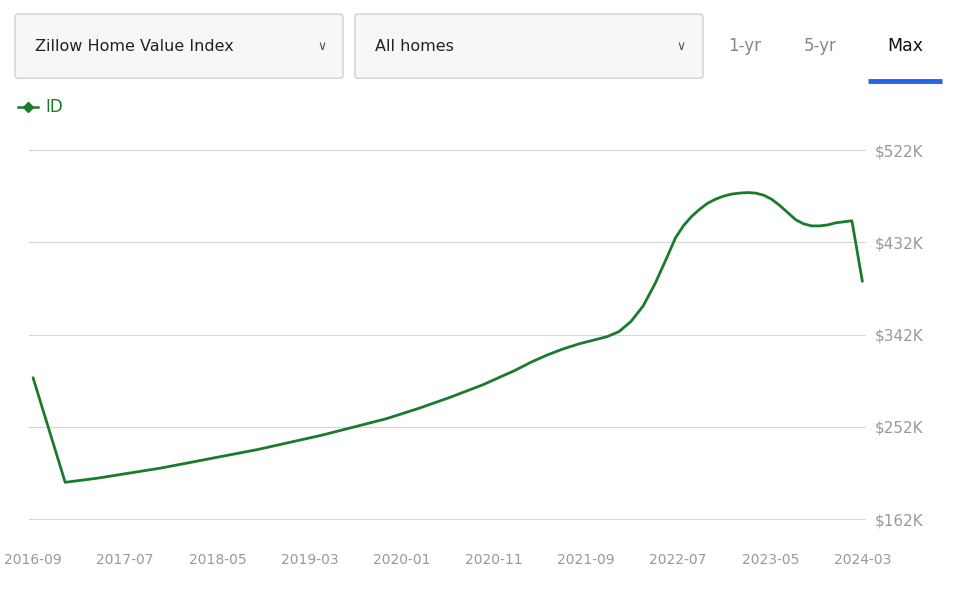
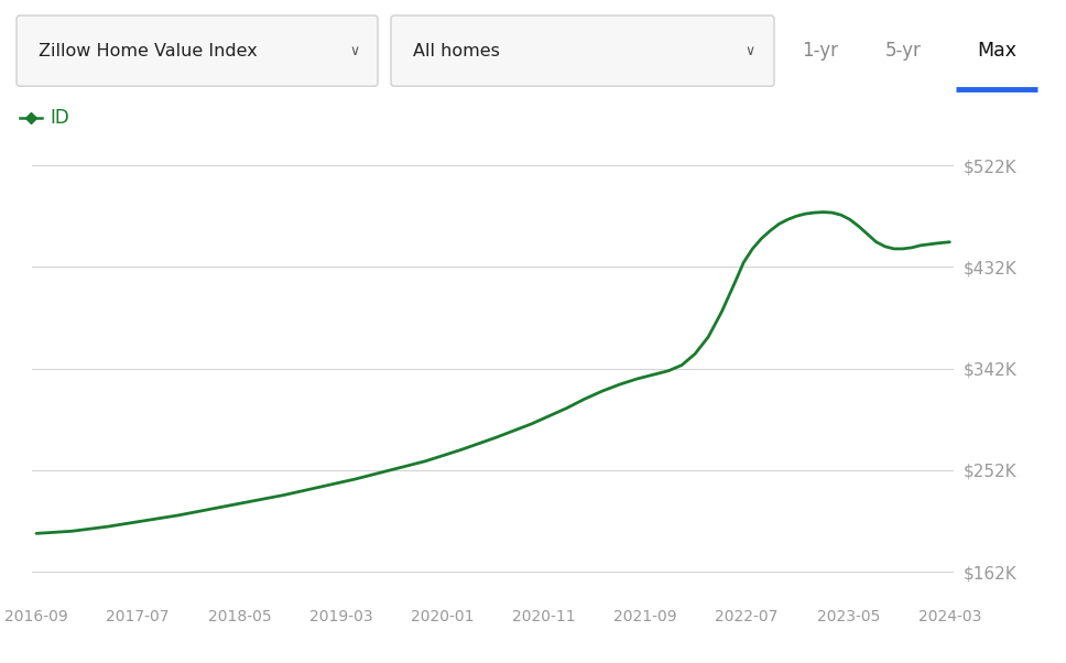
2016-09: $300K -> $196K
2024-03: $394K -> $454K
